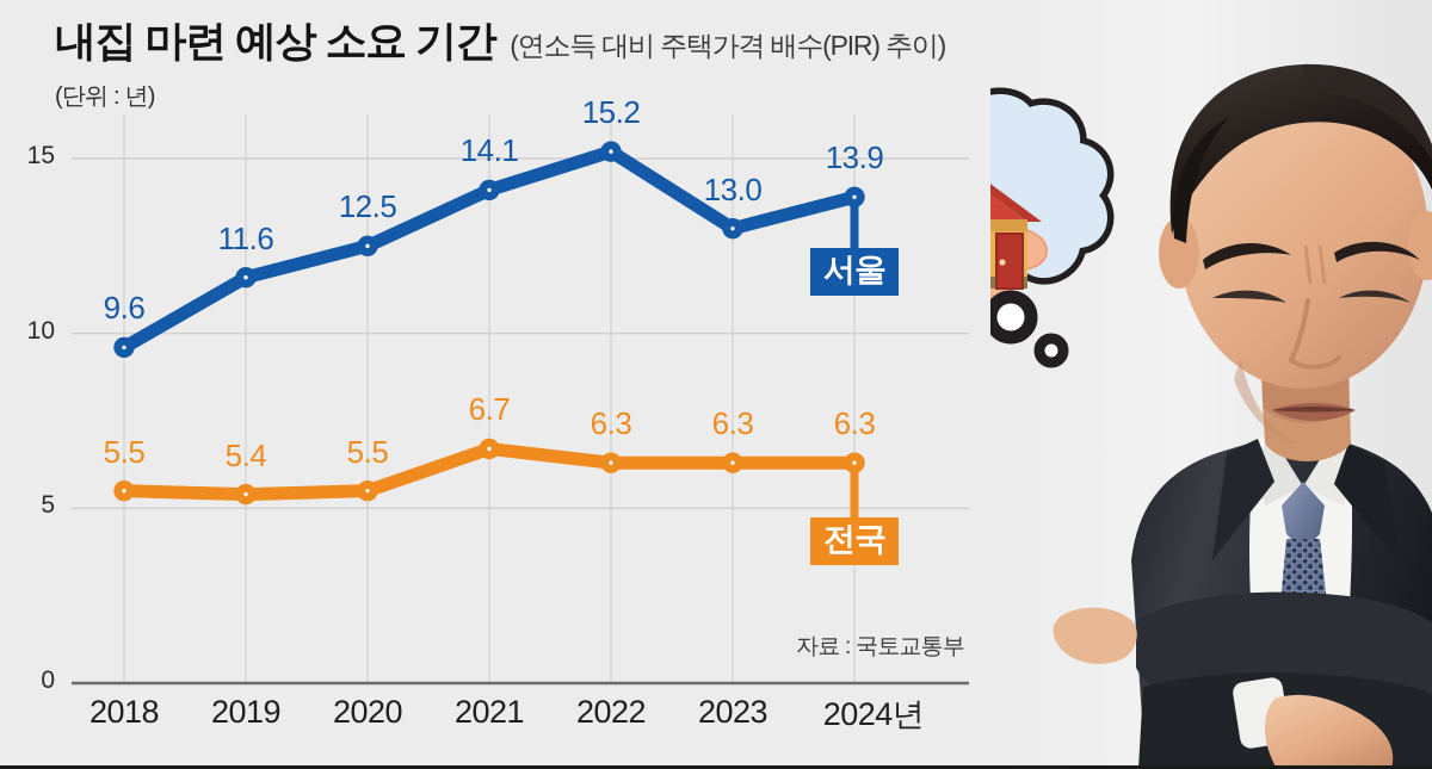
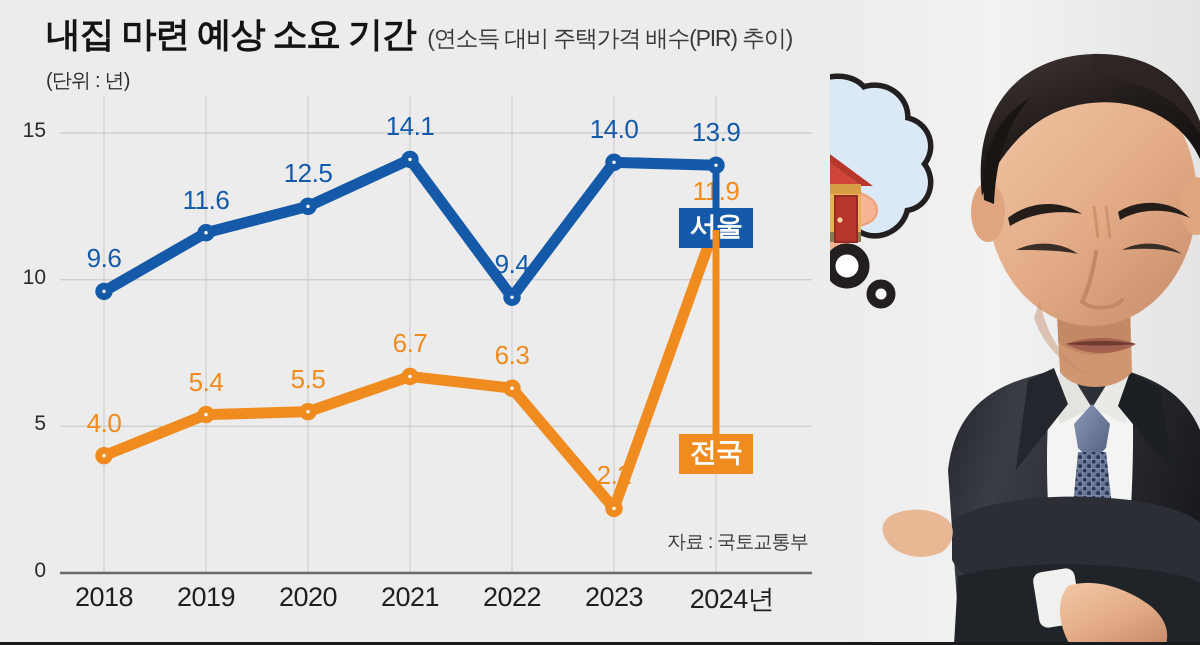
전국/2018: 5.5 -> 4.0
서울/2022: 15.2 -> 9.4
서울/2023: 13.0 -> 14.0
전국/2023: 6.3 -> 2.2
전국/2024년: 6.3 -> 11.9
